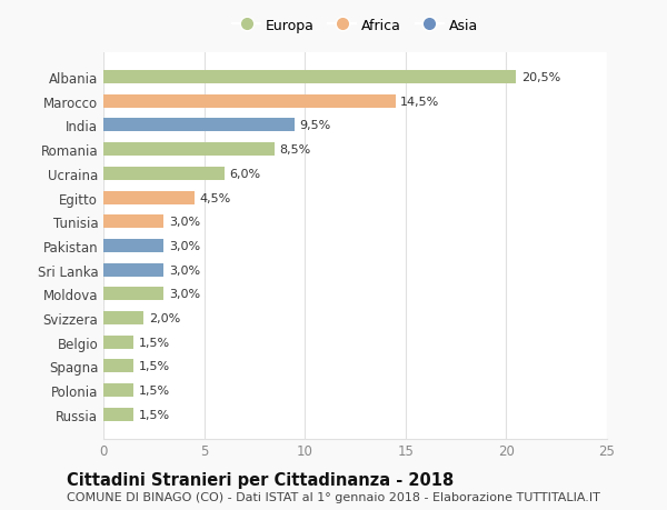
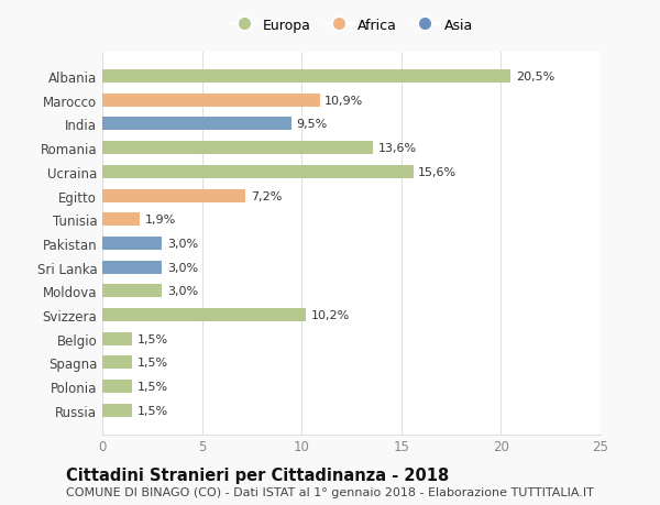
Marocco: 14,5% -> 10,9%
Romania: 8,5% -> 13,6%
Ucraina: 6,0% -> 15,6%
Egitto: 4,5% -> 7,2%
Tunisia: 3,0% -> 1,9%
Svizzera: 2,0% -> 10,2%
